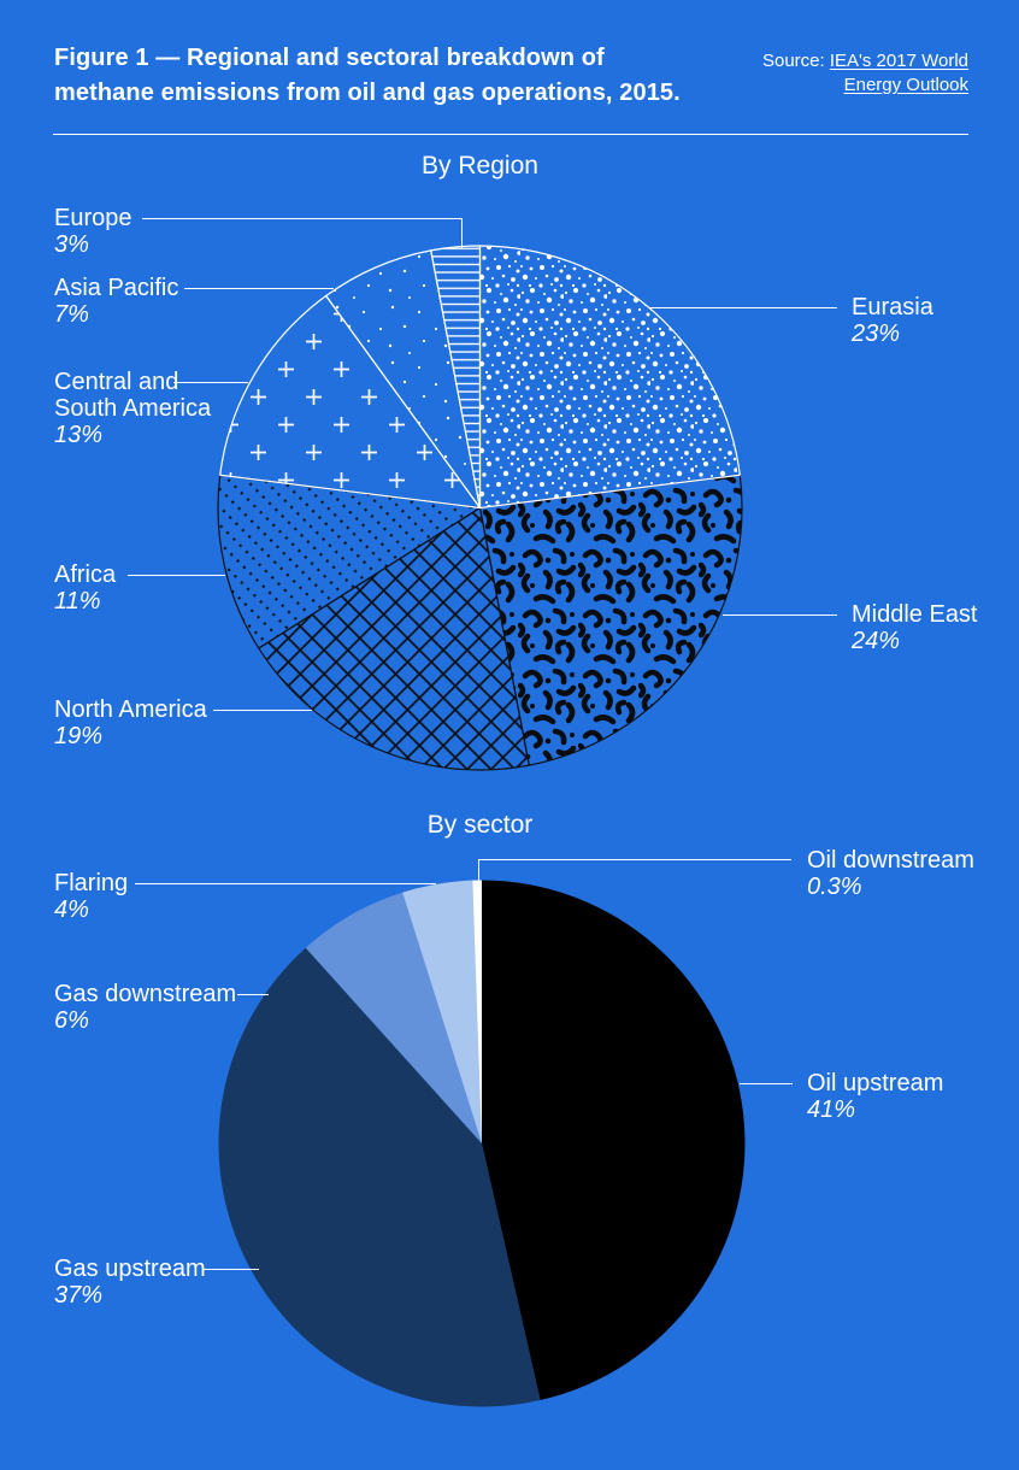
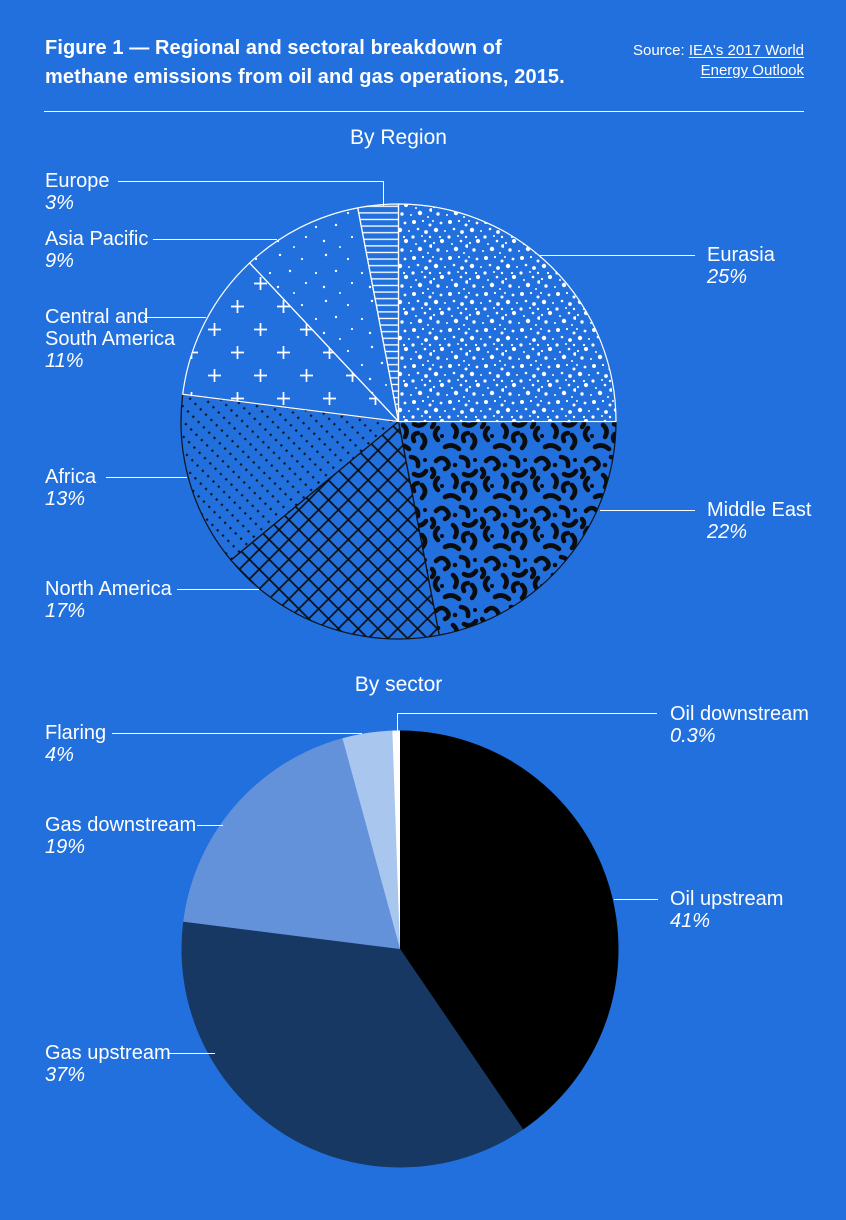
By Region/Eurasia: 23% -> 25%
By Region/Middle East: 24% -> 22%
By Region/North America: 19% -> 17%
By Region/Africa: 11% -> 13%
By Region/Central and South America: 13% -> 11%
By Region/Asia Pacific: 7% -> 9%
By sector/Gas downstream: 6% -> 19%
